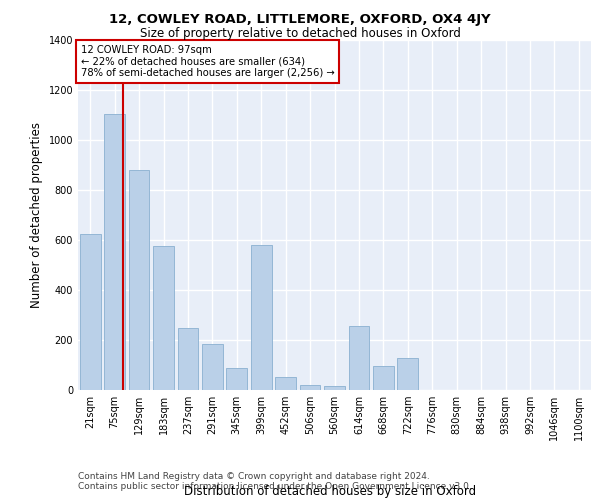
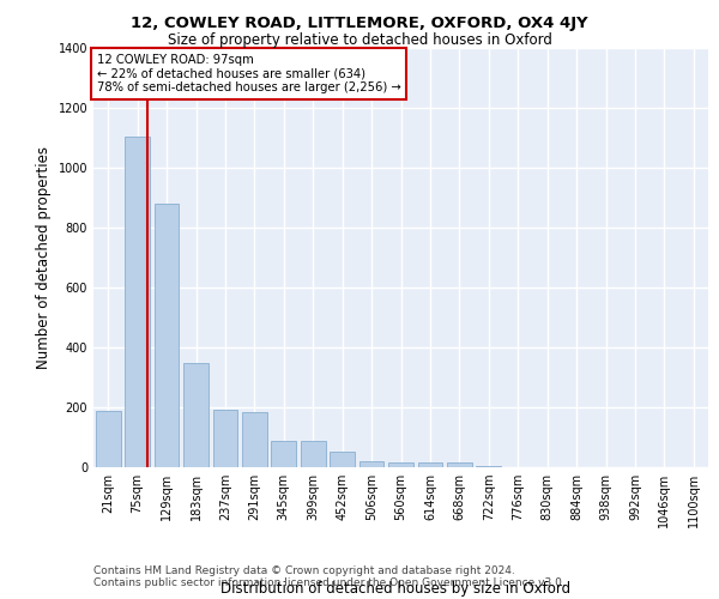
21sqm: 625 -> 190
183sqm: 575 -> 350
237sqm: 250 -> 192
399sqm: 580 -> 88
614sqm: 255 -> 15
668sqm: 95 -> 18
722sqm: 130 -> 5
